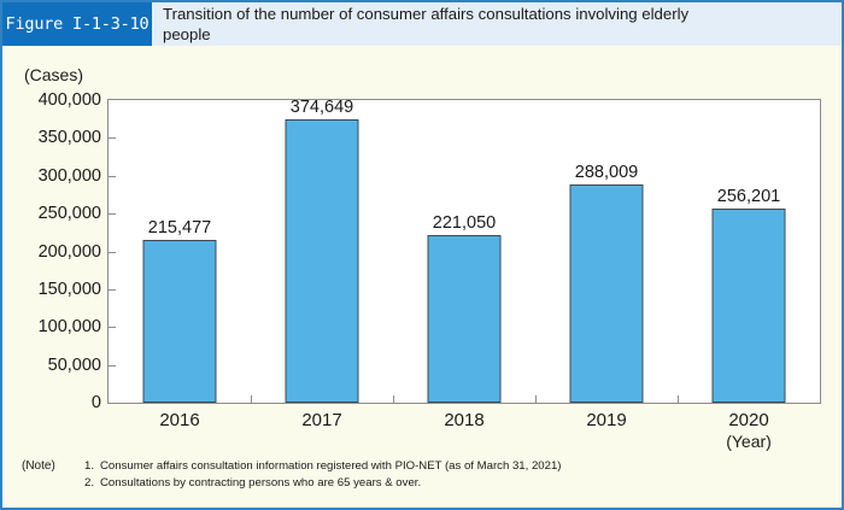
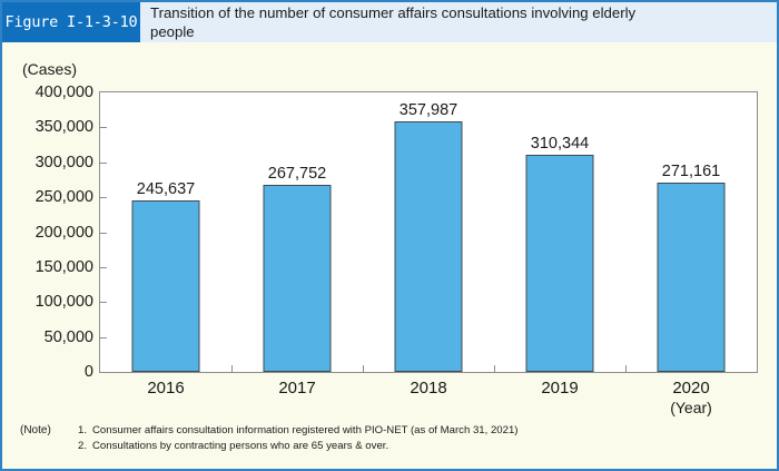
2016: 215,477 -> 245,637
2017: 374,649 -> 267,752
2018: 221,050 -> 357,987
2019: 288,009 -> 310,344
2020: 256,201 -> 271,161
